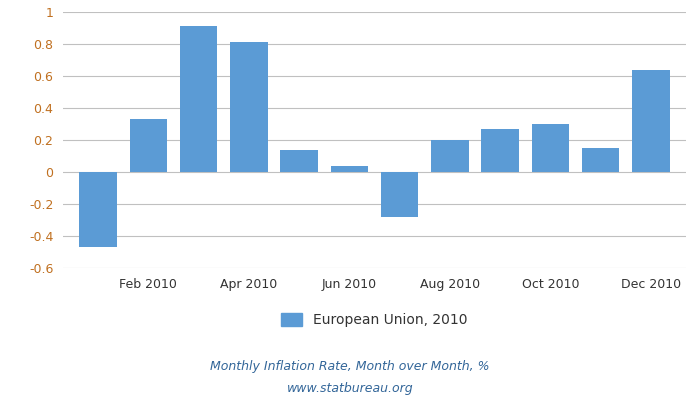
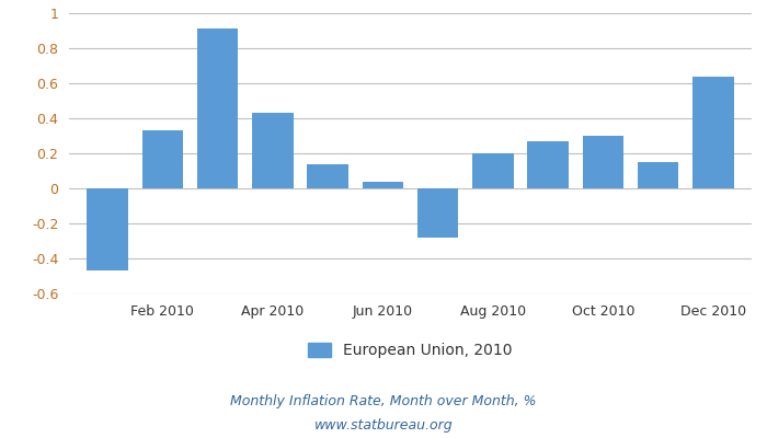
Apr 2010: 0.81 -> 0.43
